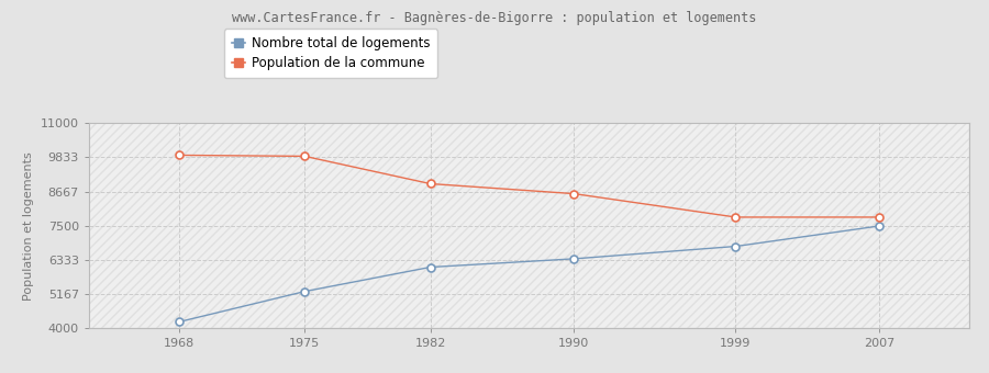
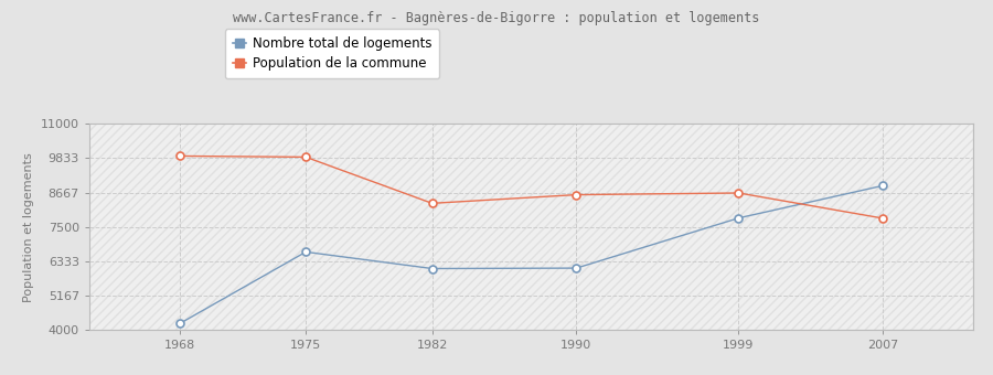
Nombre total de logements/1975: 5260 -> 6650
Population de la commune/1982: 8930 -> 8300
Nombre total de logements/1990: 6370 -> 6100
Nombre total de logements/1999: 6800 -> 7800
Population de la commune/1999: 7790 -> 8650
Nombre total de logements/2007: 7490 -> 8900
